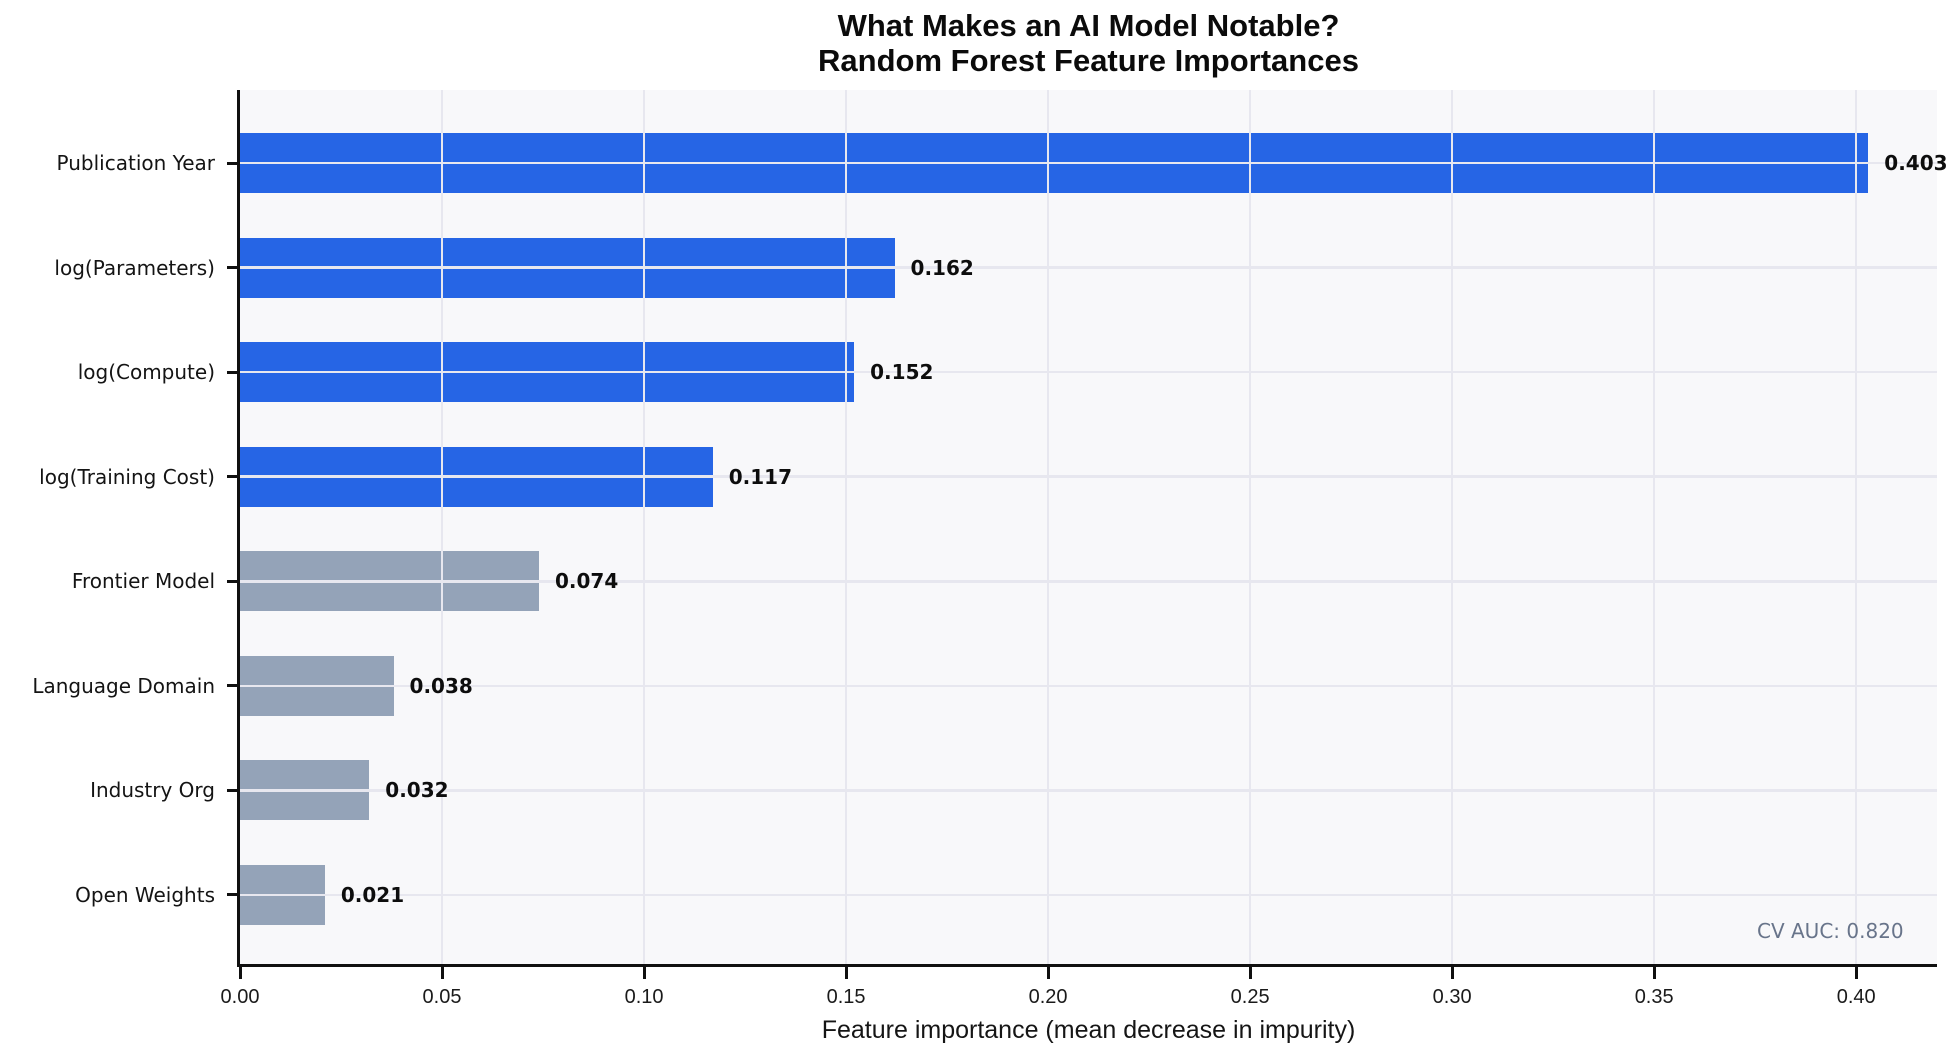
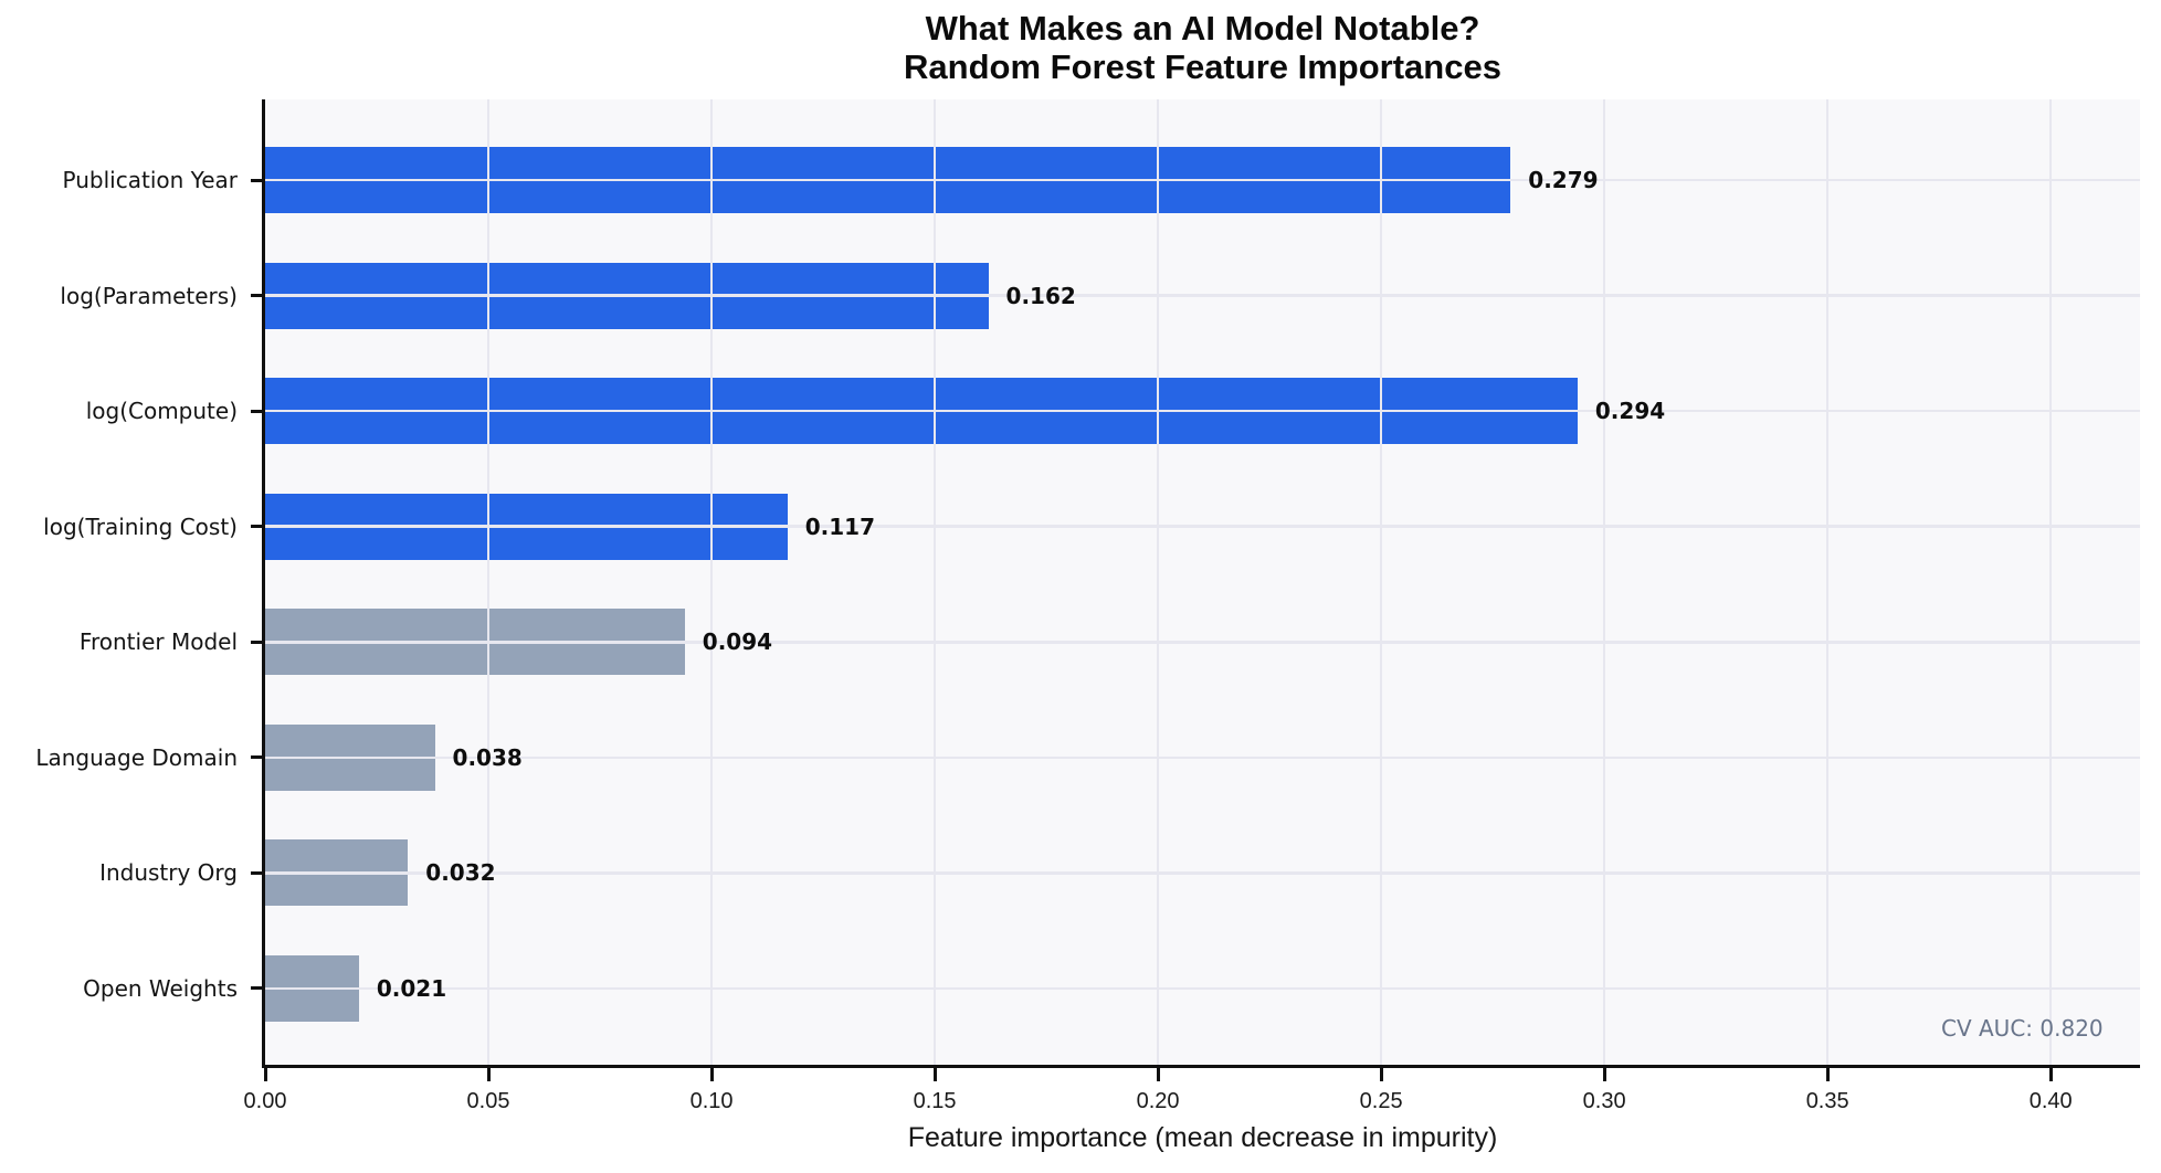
Publication Year: 0.403 -> 0.279
log(Compute): 0.152 -> 0.294
Frontier Model: 0.074 -> 0.094
